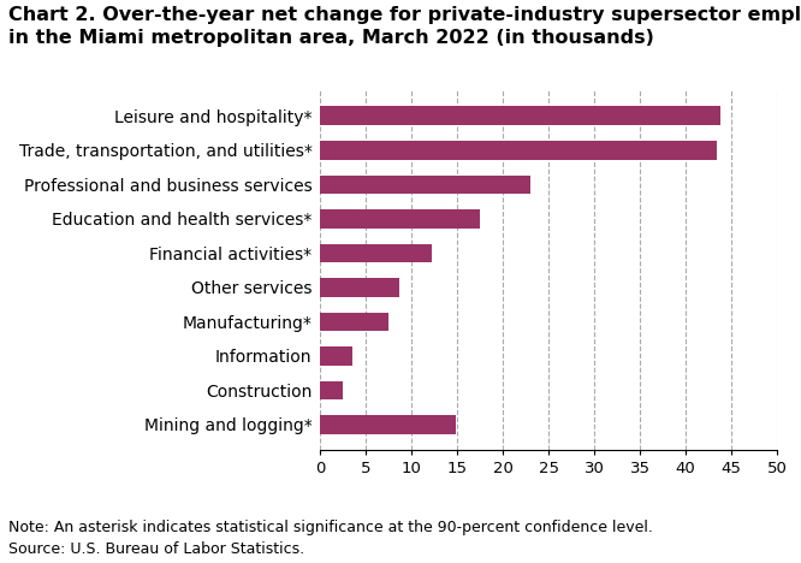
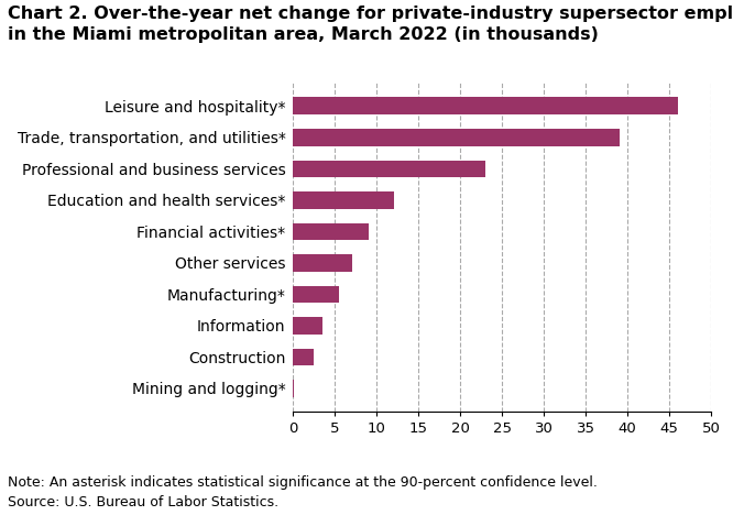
Leisure and hospitality*: 43.8 -> 46.0
Trade, transportation, and utilities*: 43.4 -> 39.0
Education and health services*: 17.4 -> 12.0
Financial activities*: 12.2 -> 9.0
Other services: 8.6 -> 7.0
Manufacturing*: 7.4 -> 5.5
Mining and logging*: 14.8 -> 0.1
